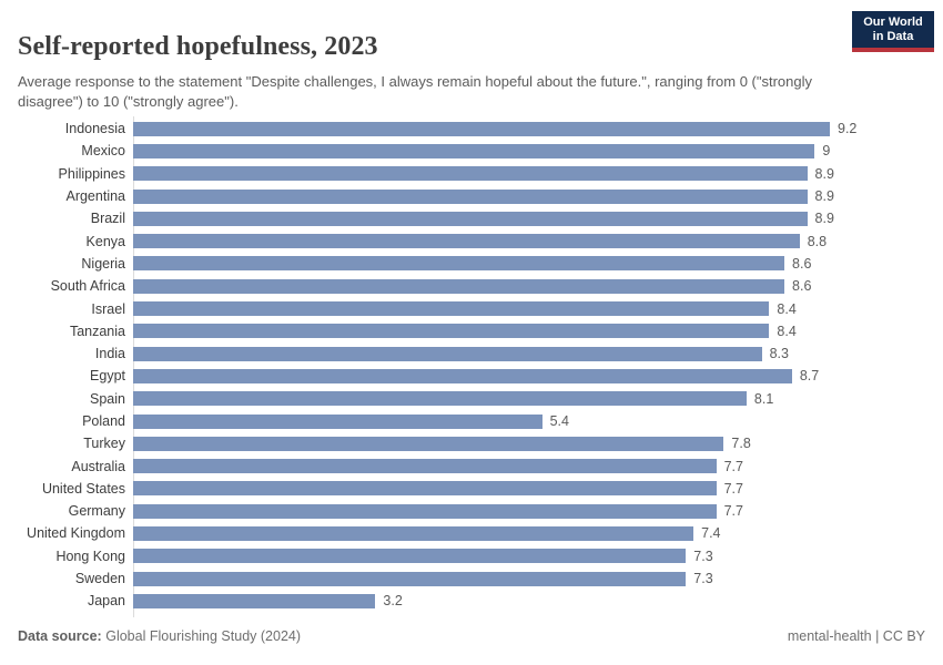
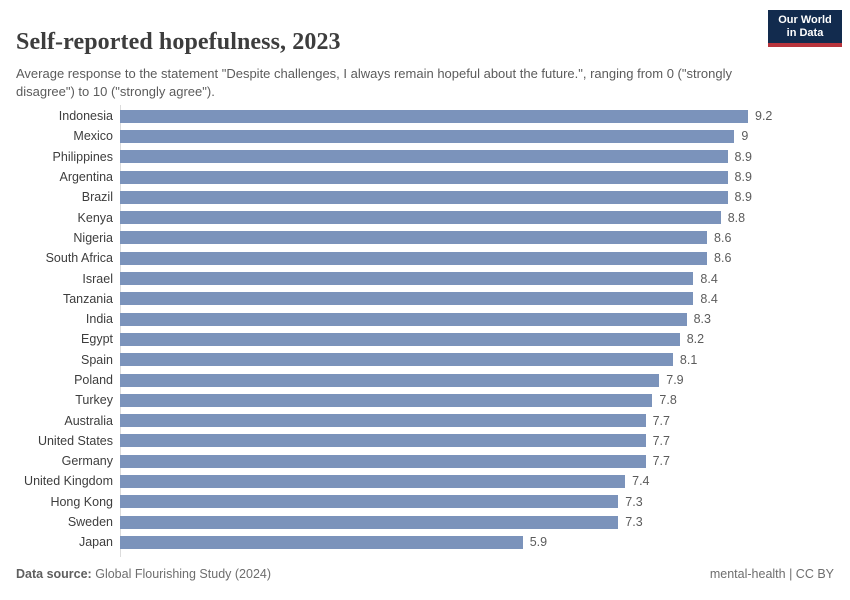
Egypt: 8.7 -> 8.2
Poland: 5.4 -> 7.9
Japan: 3.2 -> 5.9
